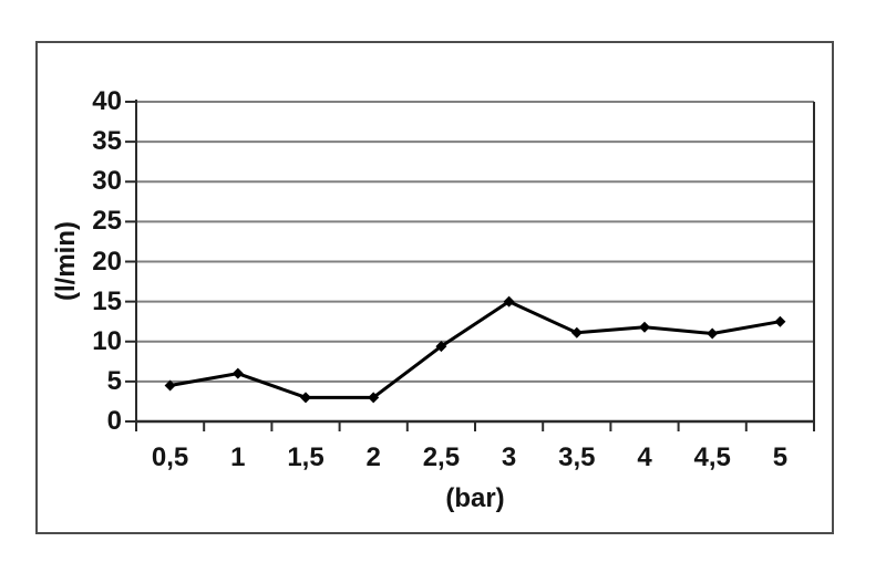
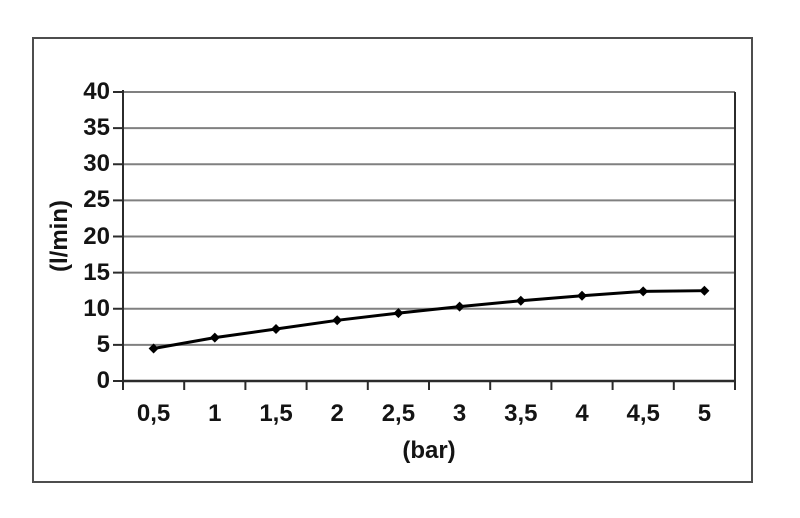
1,5: 3 -> 7
2: 3 -> 8
3: 15 -> 10
4,5: 11 -> 12
